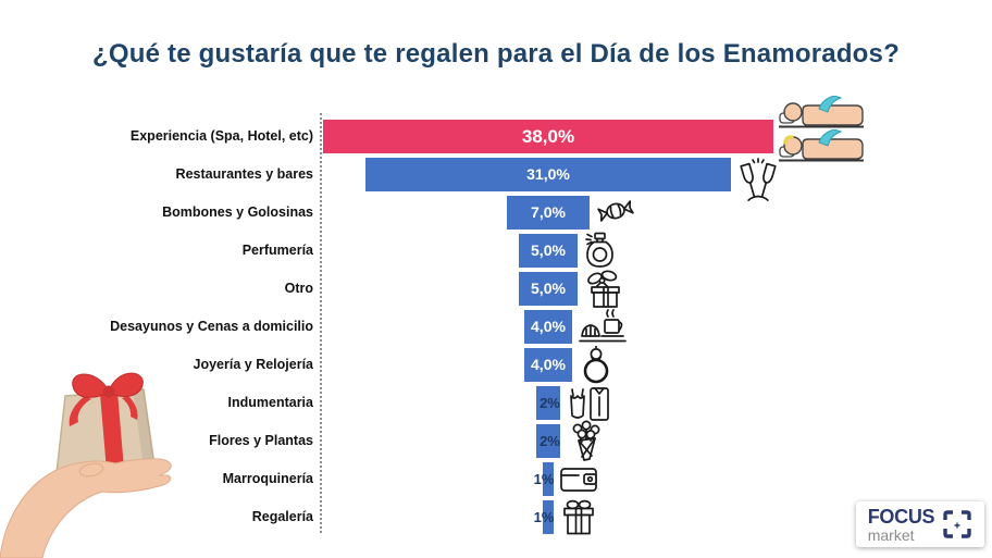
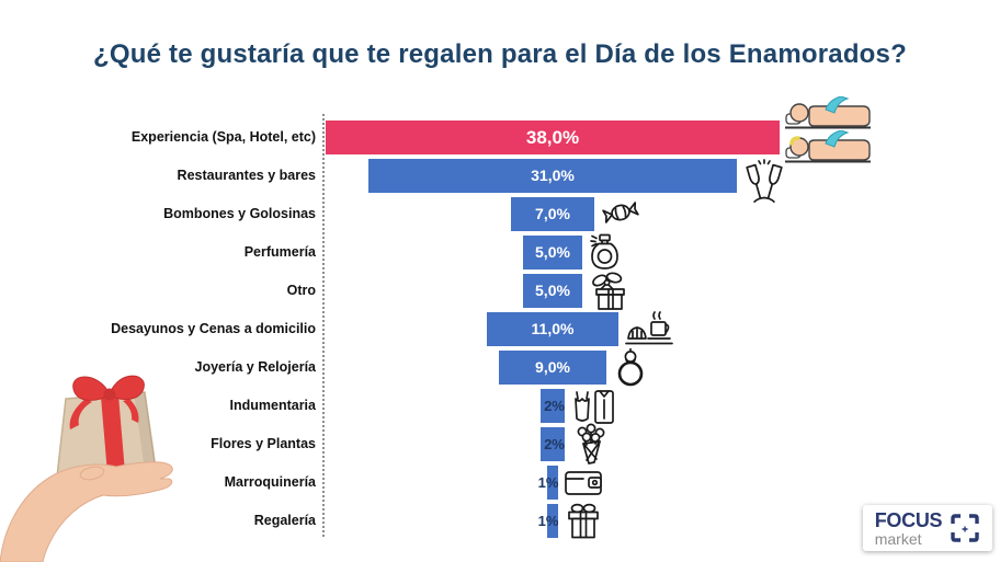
Desayunos y Cenas a domicilio: 4,0% -> 11,0%
Joyería y Relojería: 4,0% -> 9,0%
